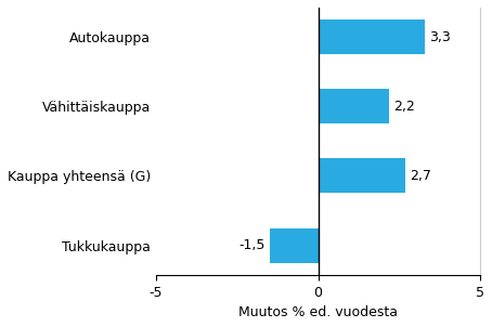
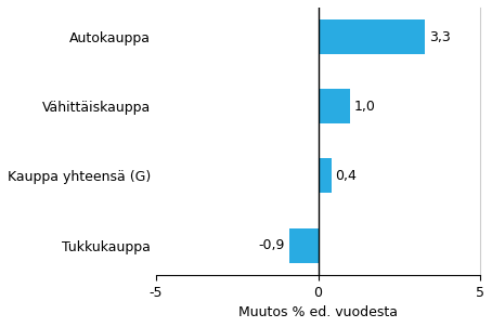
Vähittäiskauppa: 2,2 -> 1,0
Kauppa yhteensä (G): 2,7 -> 0,4
Tukkukauppa: -1,5 -> -0,9
